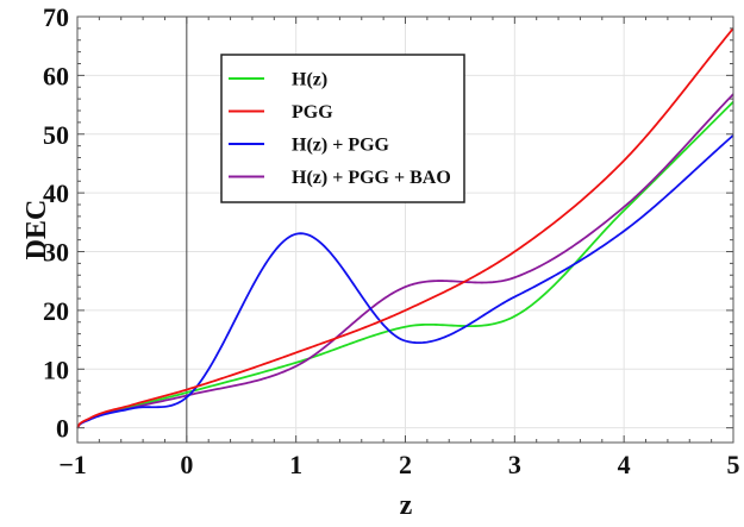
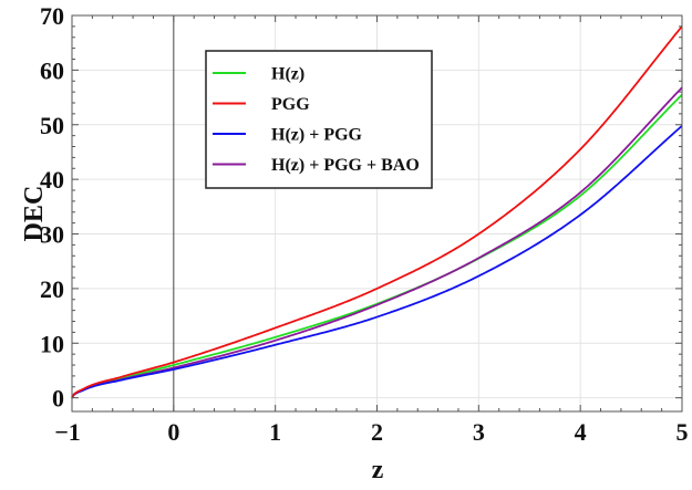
H(z) + PGG/1: 33 -> 10
H(z) + PGG + BAO/2: 24 -> 17
H(z)/3: 19 -> 26
